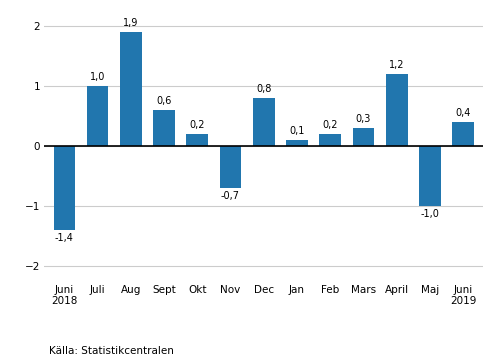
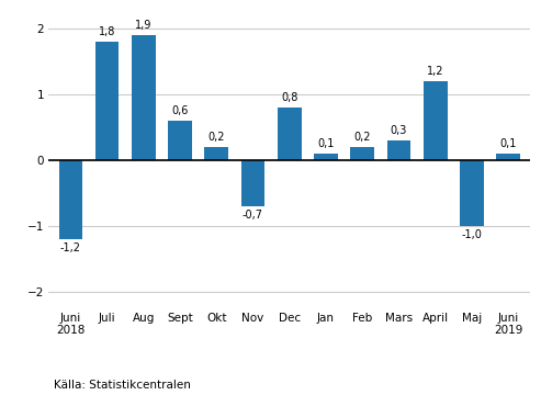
Juni 2018: -1,4 -> -1,2
Juli: 1,0 -> 1,8
Juni 2019: 0,4 -> 0,1
